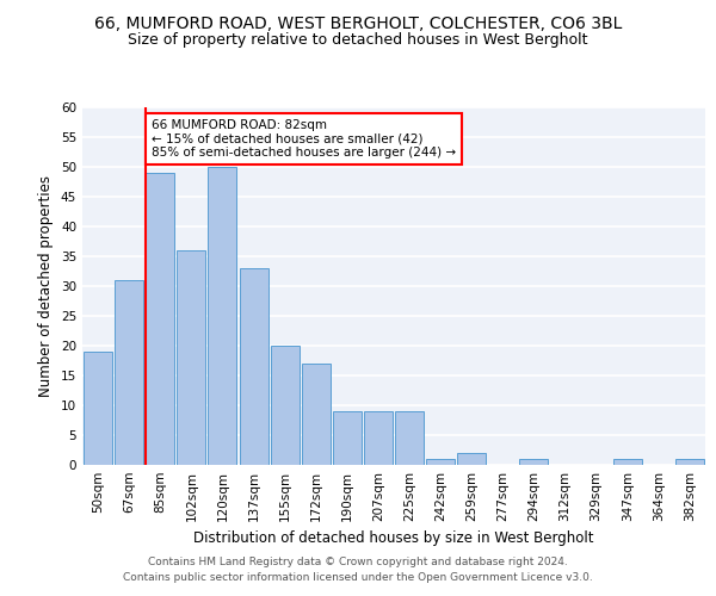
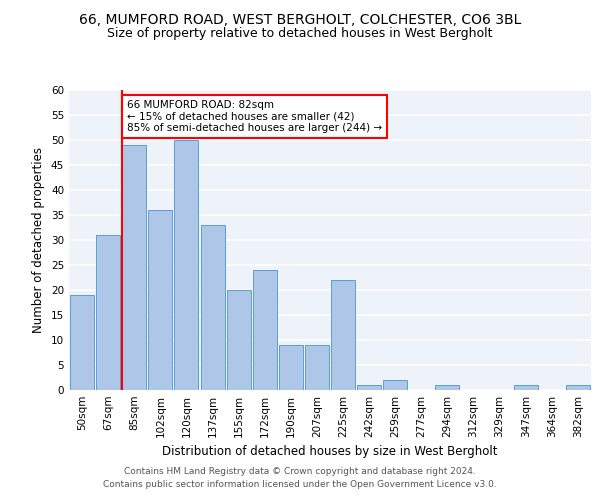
172sqm: 17 -> 24
225sqm: 9 -> 22
